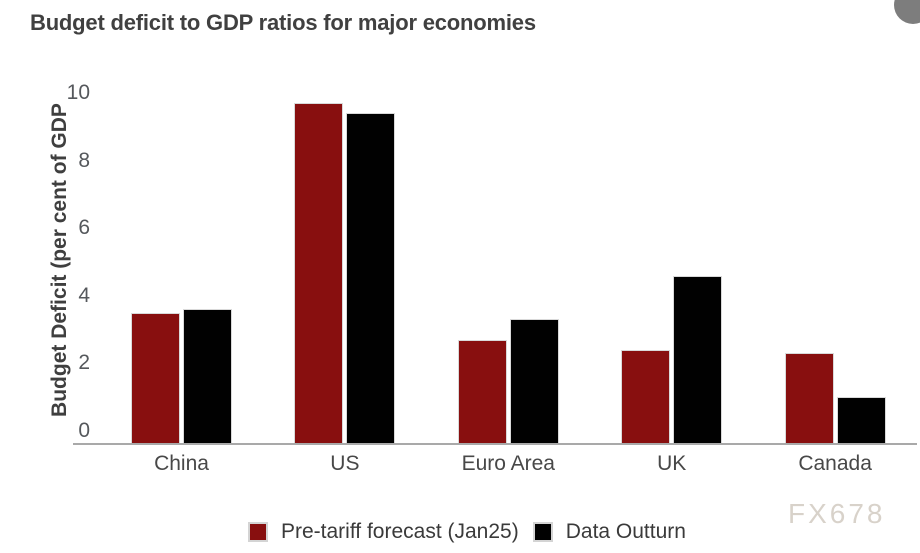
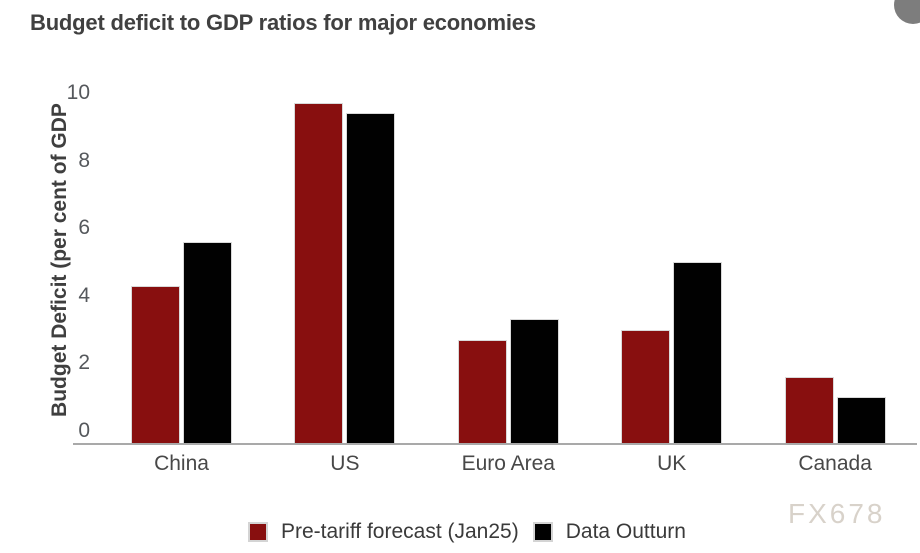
Pre-tariff forecast (Jan25)/China: 3.5 -> 4.3
Data Outturn/China: 3.6 -> 5.6
Pre-tariff forecast (Jan25)/UK: 2.4 -> 3.0
Data Outturn/UK: 4.6 -> 5.0
Pre-tariff forecast (Jan25)/Canada: 2.3 -> 1.6
